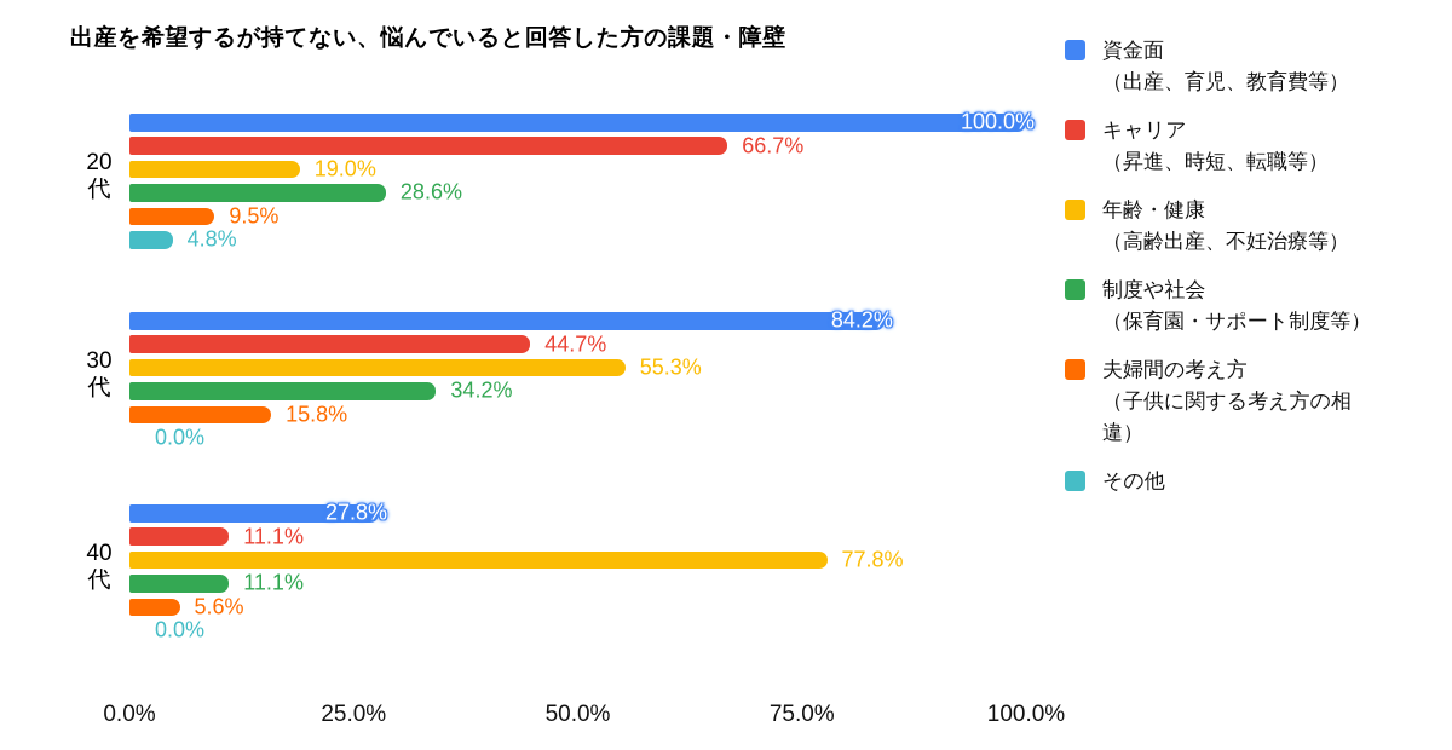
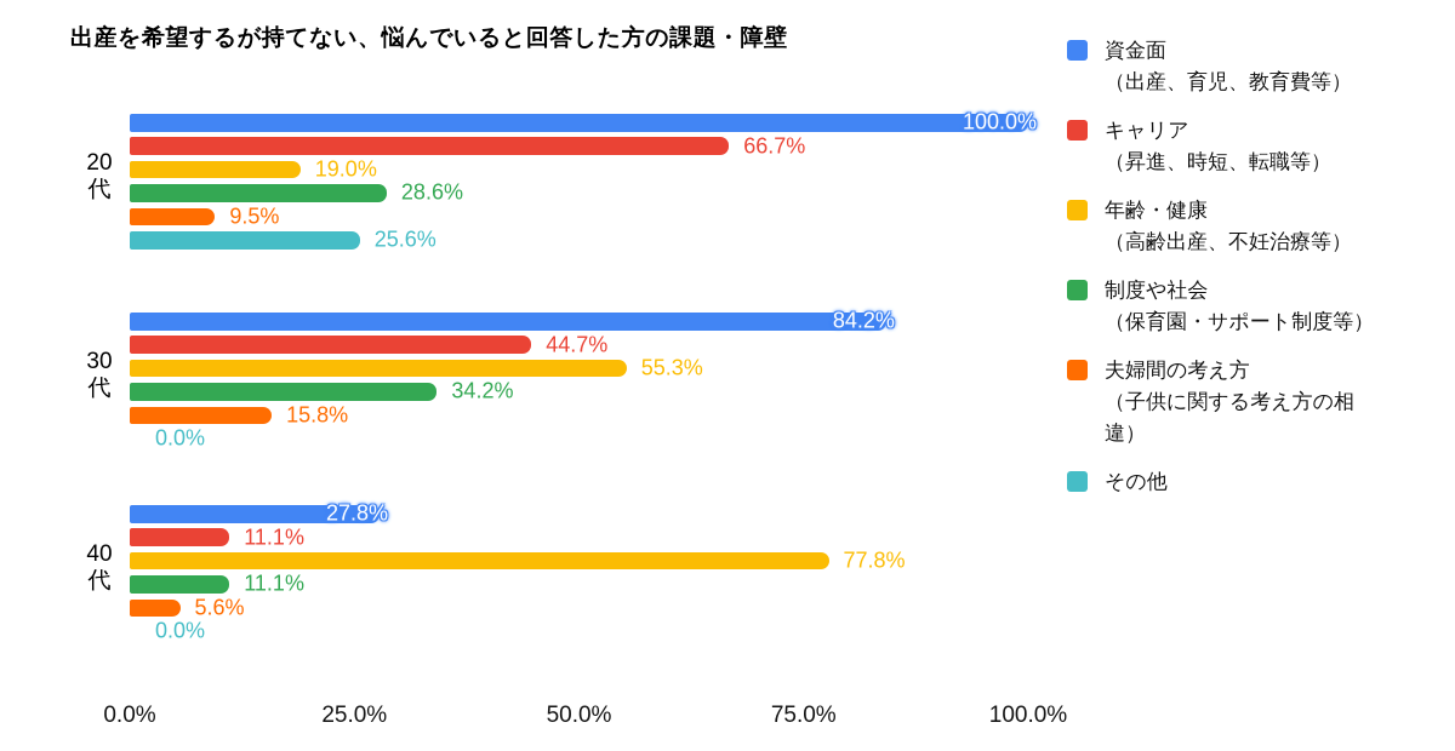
その他/20代: 4.8% -> 25.6%
